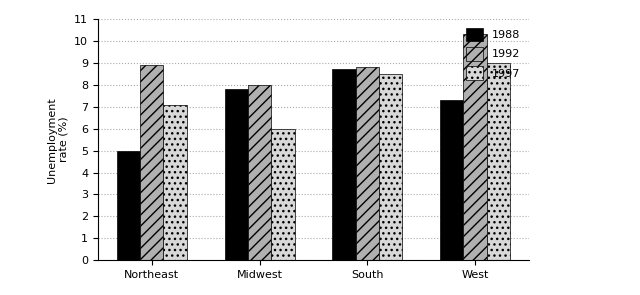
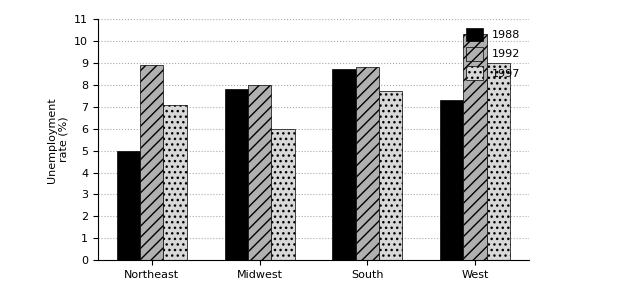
1997/South: 8.5 -> 7.7
